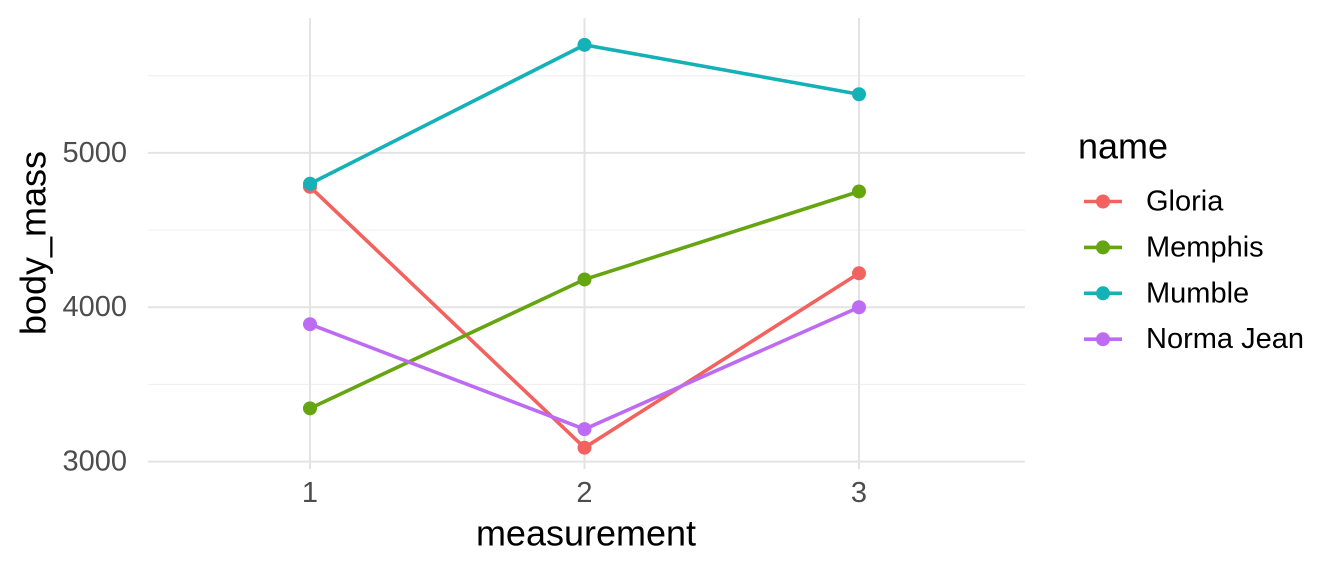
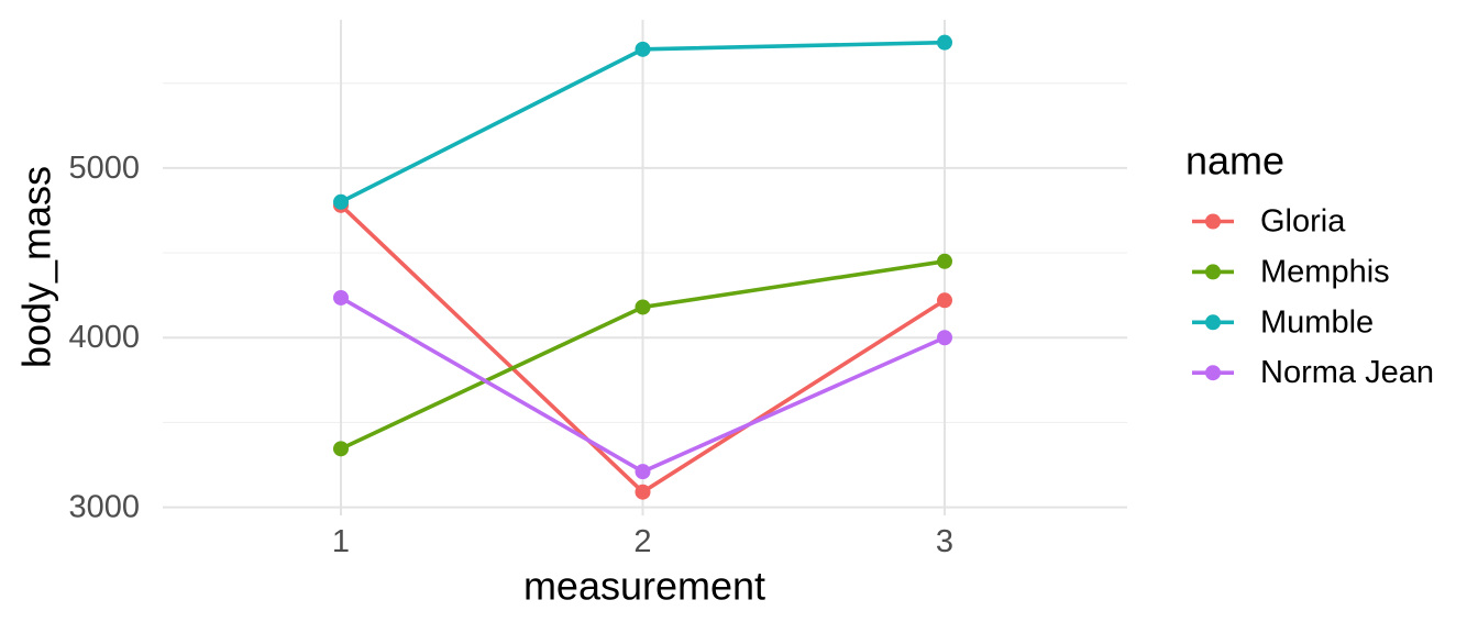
Norma Jean/1: 3890 -> 4240
Memphis/3: 4750 -> 4450
Mumble/3: 5380 -> 5740
